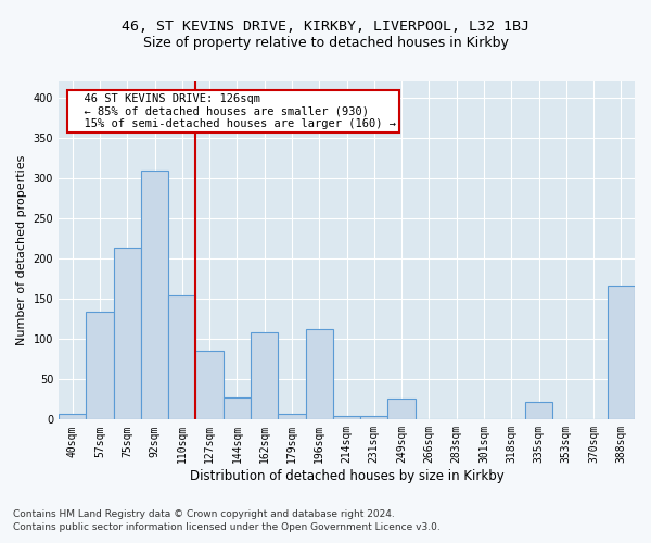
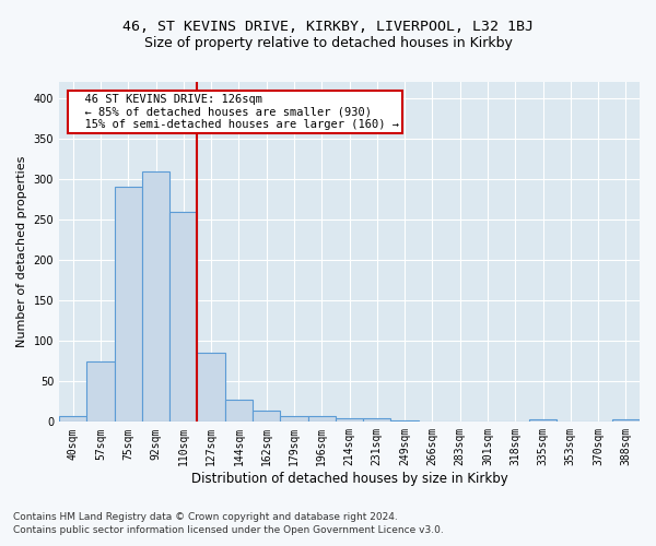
57sqm: 134 -> 75
75sqm: 214 -> 290
110sqm: 154 -> 260
162sqm: 108 -> 14
196sqm: 112 -> 7
249sqm: 26 -> 2
335sqm: 22 -> 3
388sqm: 166 -> 3
